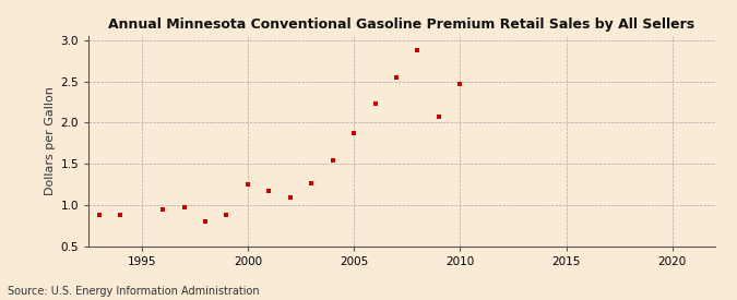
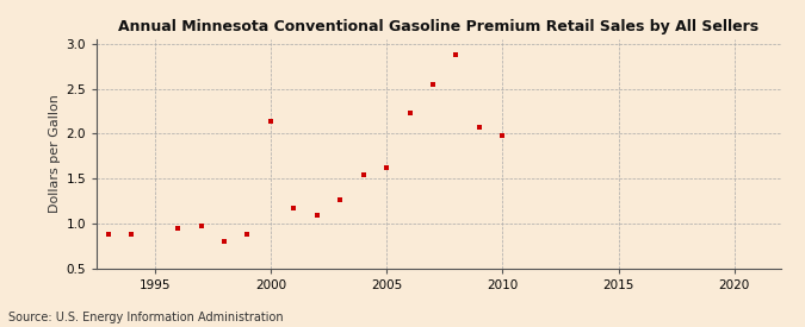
2000: 1.25 -> 2.14
2005: 1.87 -> 1.62
2010: 2.47 -> 1.98
